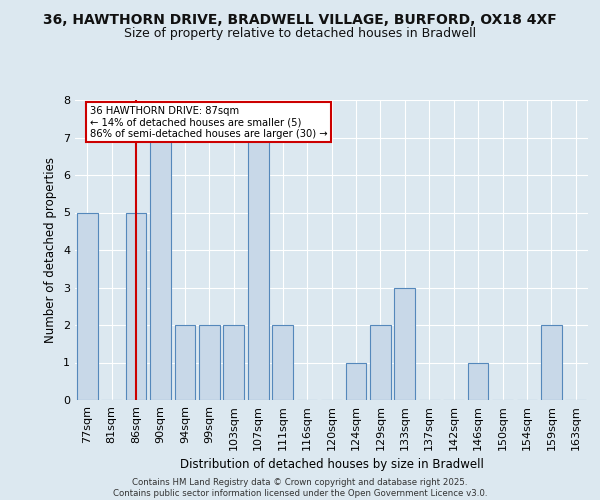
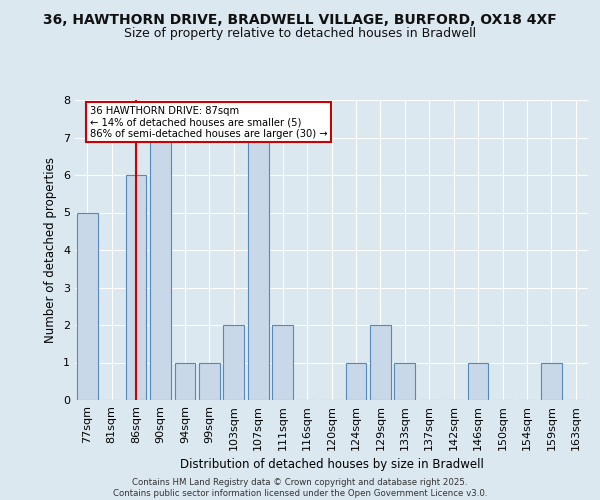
86sqm: 5 -> 6
94sqm: 2 -> 1
99sqm: 2 -> 1
133sqm: 3 -> 1
159sqm: 2 -> 1
